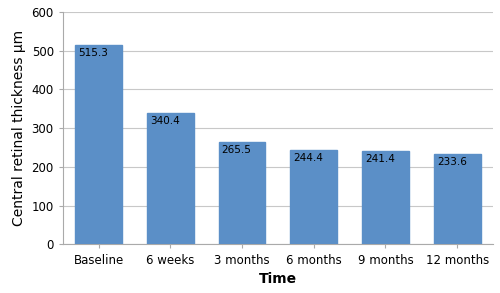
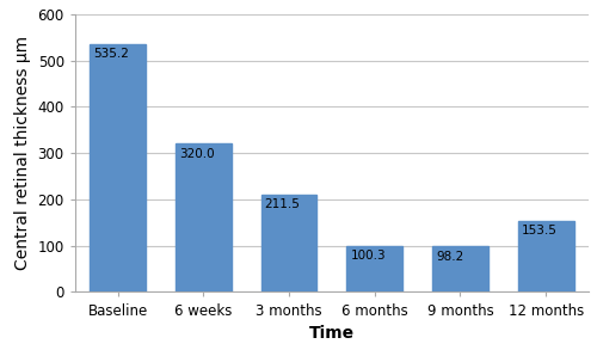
Baseline: 515.3 -> 535.2
6 weeks: 340.4 -> 320.0
3 months: 265.5 -> 211.5
6 months: 244.4 -> 100.3
9 months: 241.4 -> 98.2
12 months: 233.6 -> 153.5
